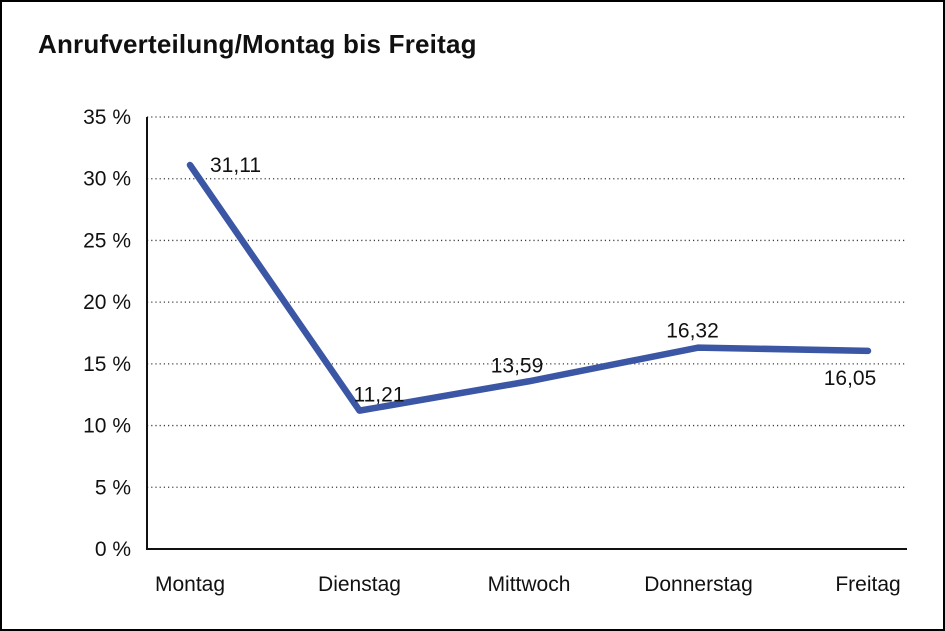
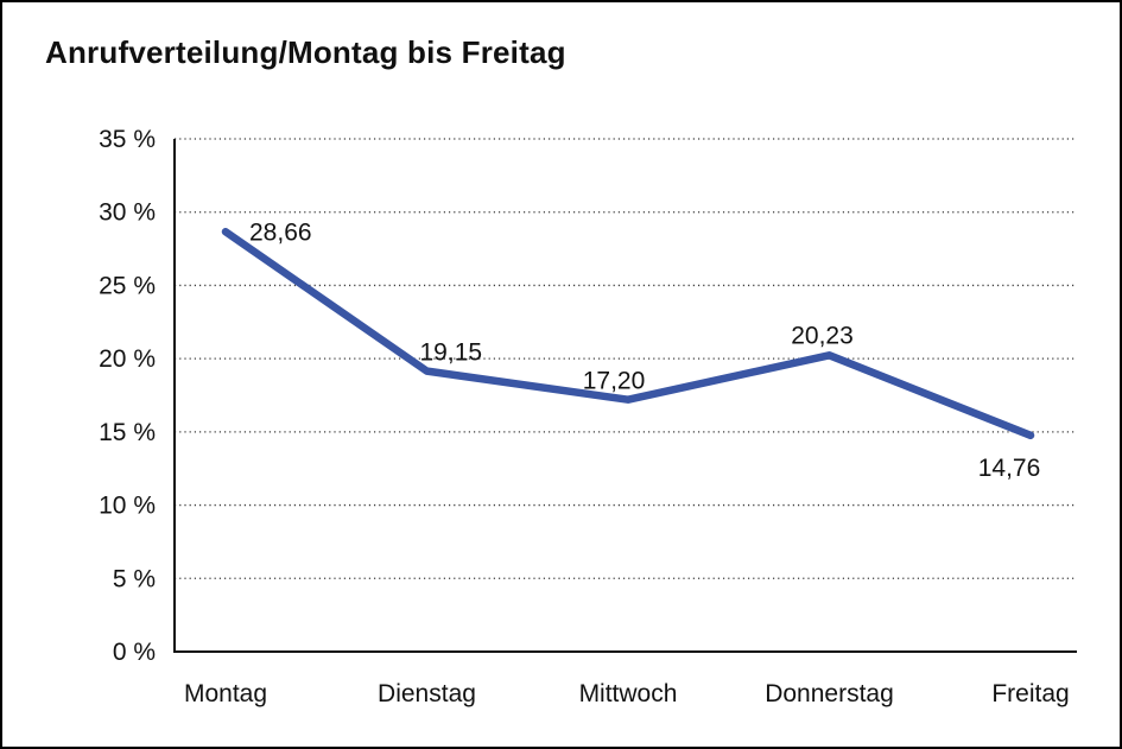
Montag: 31,11 -> 28,66
Dienstag: 11,21 -> 19,15
Mittwoch: 13,59 -> 17,20
Donnerstag: 16,32 -> 20,23
Freitag: 16,05 -> 14,76
